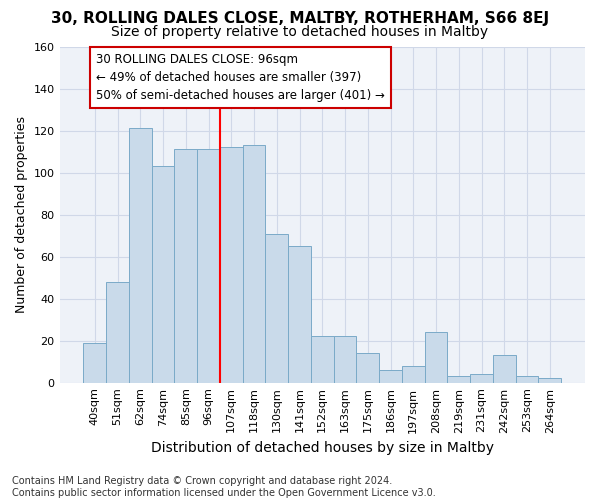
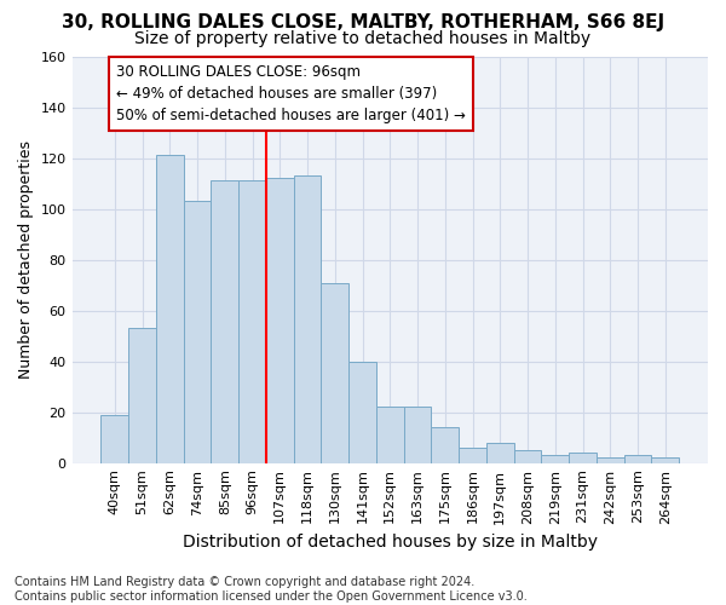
51sqm: 48 -> 53
141sqm: 65 -> 40
208sqm: 24 -> 5
242sqm: 13 -> 2
